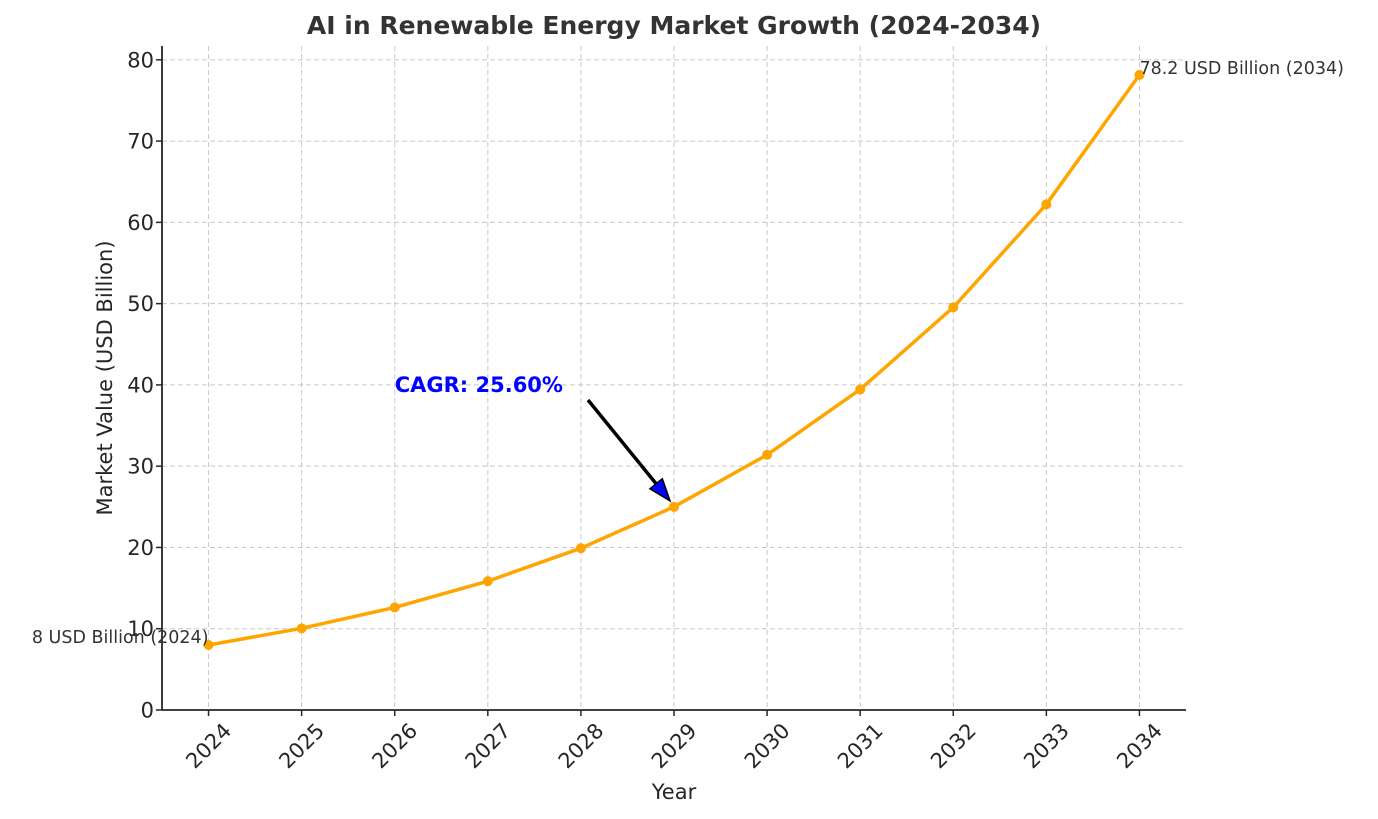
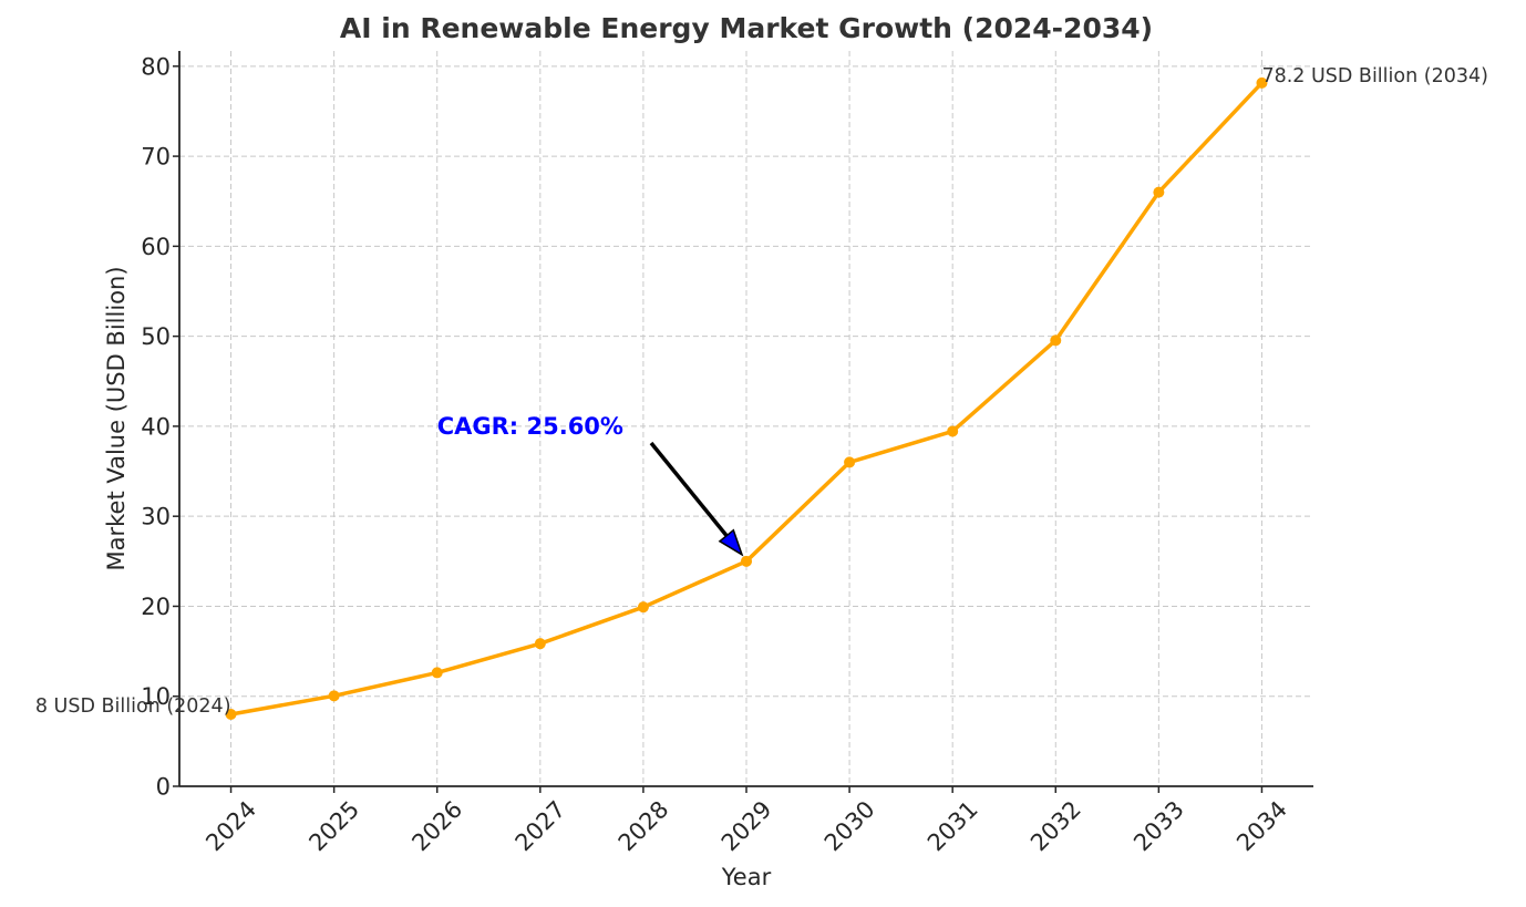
2030: 31 -> 36
2033: 62 -> 66
